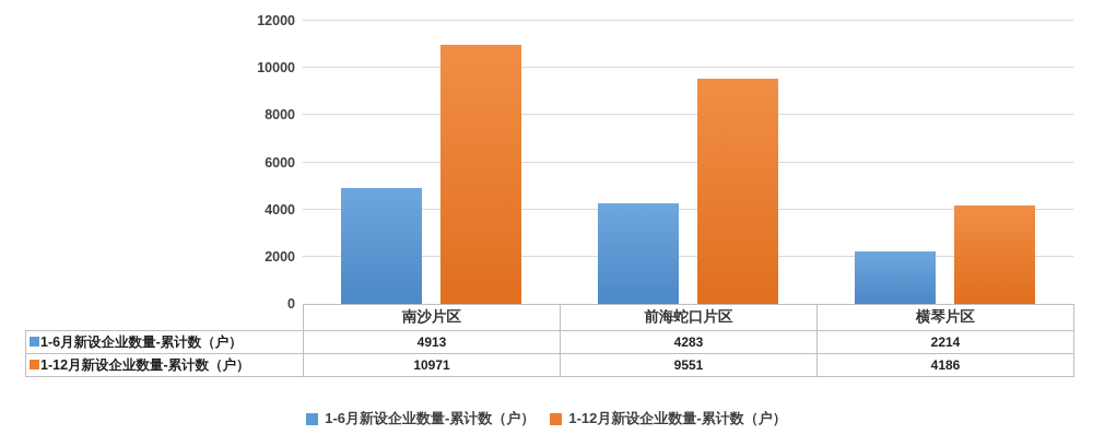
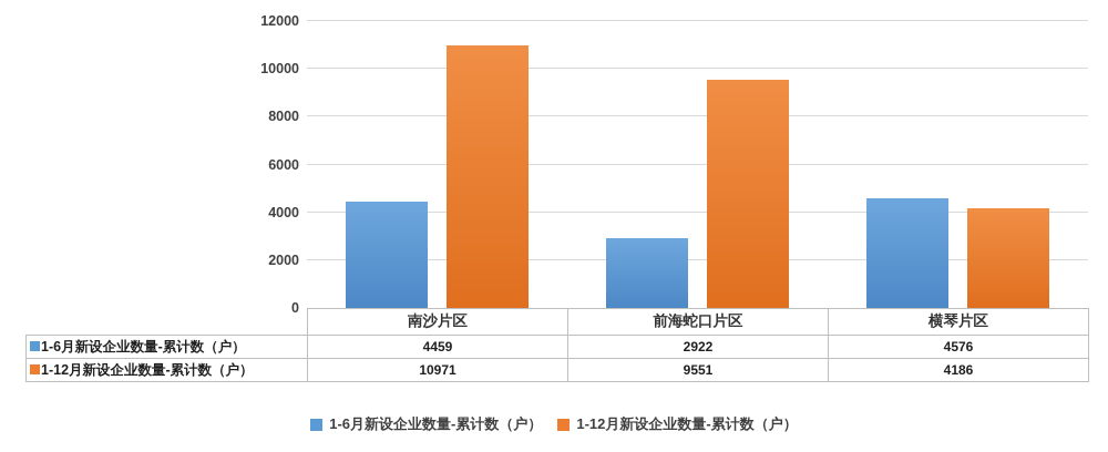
1-6月新设企业数量-累计数（户）/南沙片区: 4913 -> 4459
1-6月新设企业数量-累计数（户）/前海蛇口片区: 4283 -> 2922
1-6月新设企业数量-累计数（户）/横琴片区: 2214 -> 4576
